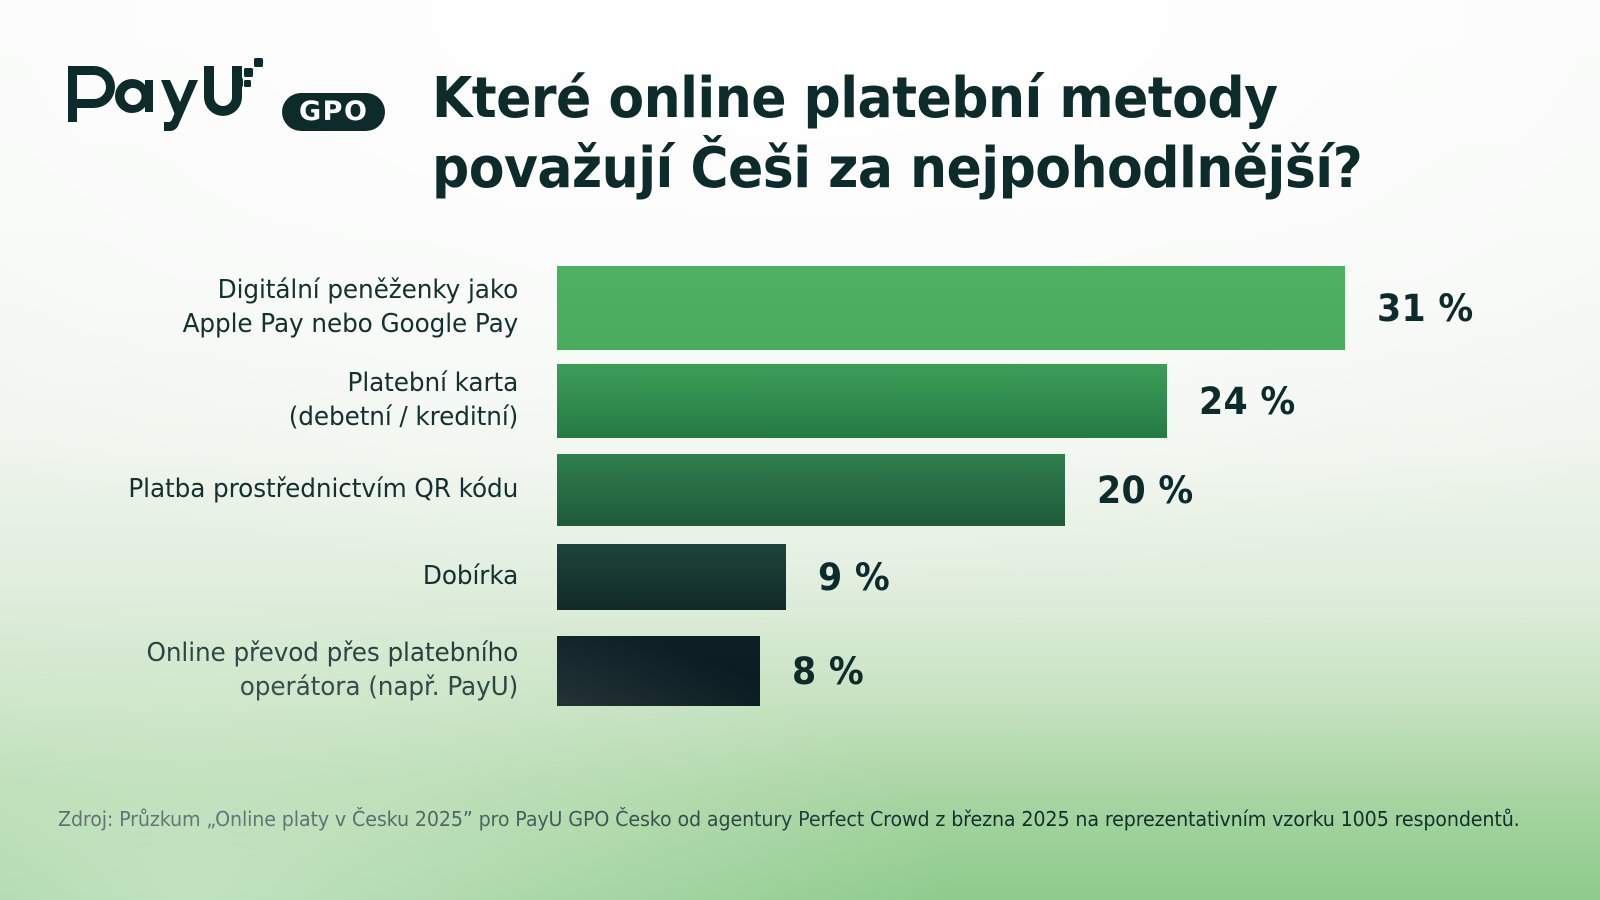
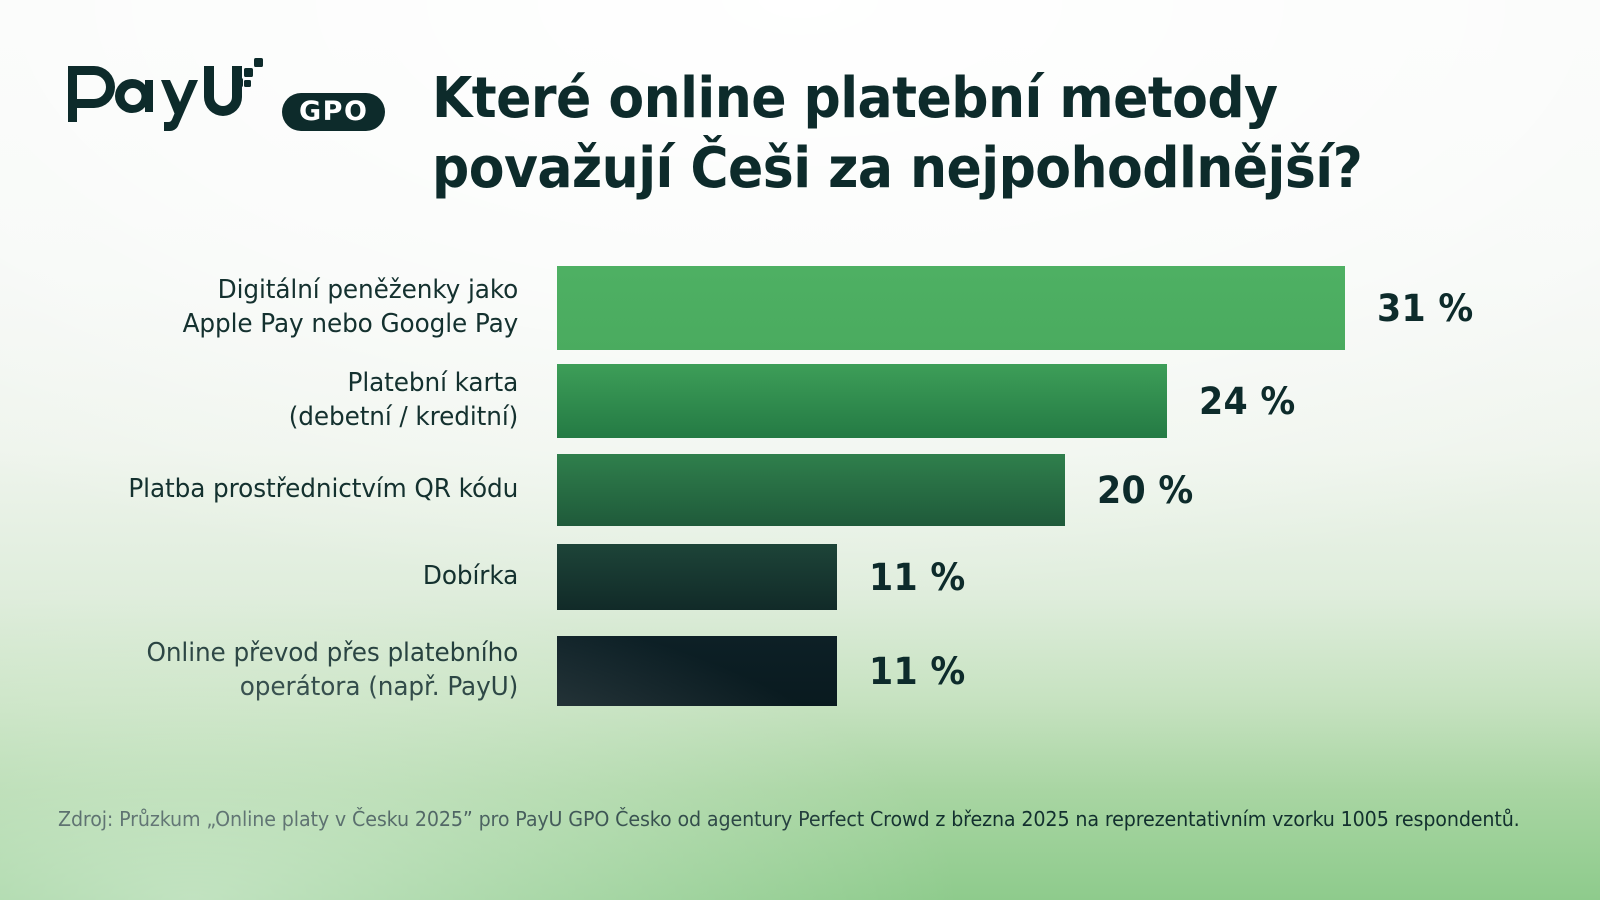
Dobírka: 9 -> 11
Online převod přes platebního operátora (např. PayU): 8 -> 11
